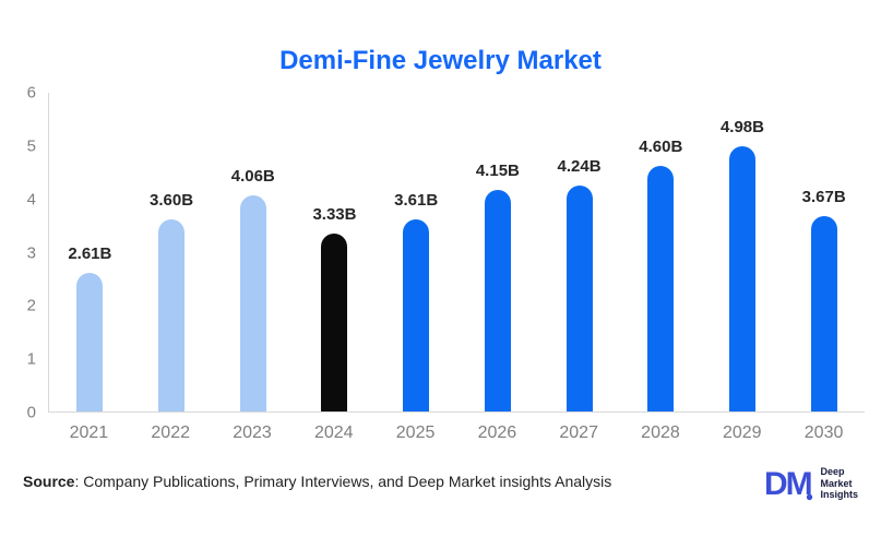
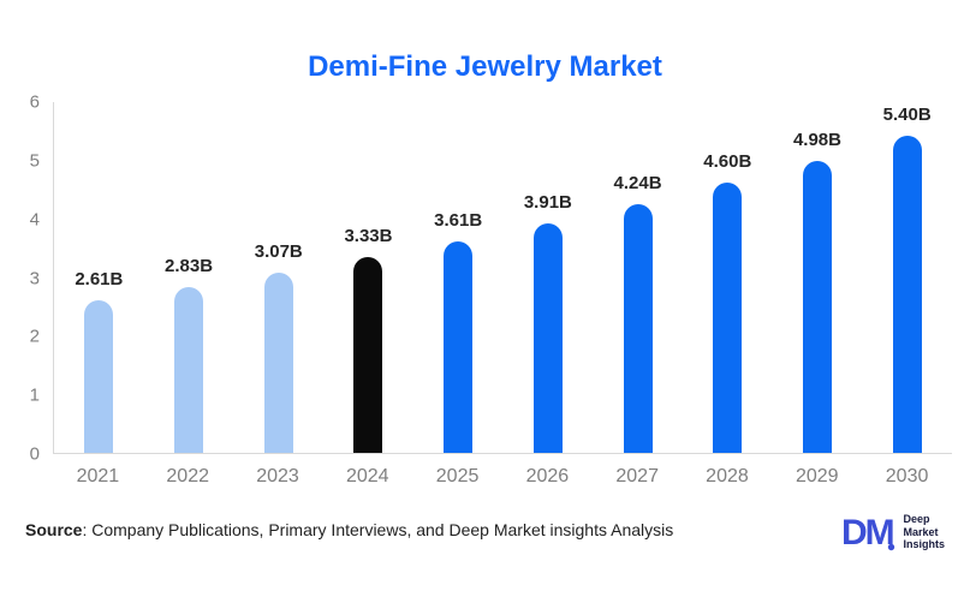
2022: 3.60B -> 2.83B
2023: 4.06B -> 3.07B
2026: 4.15B -> 3.91B
2030: 3.67B -> 5.40B
